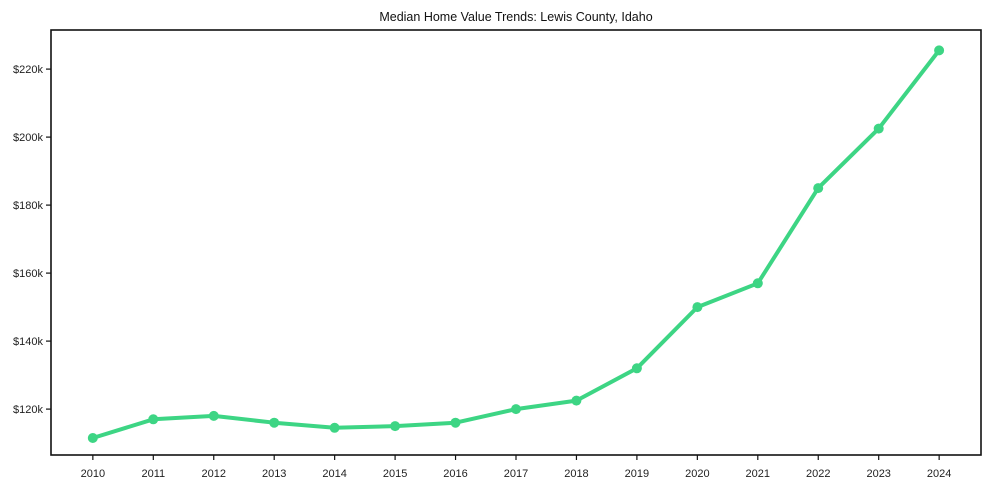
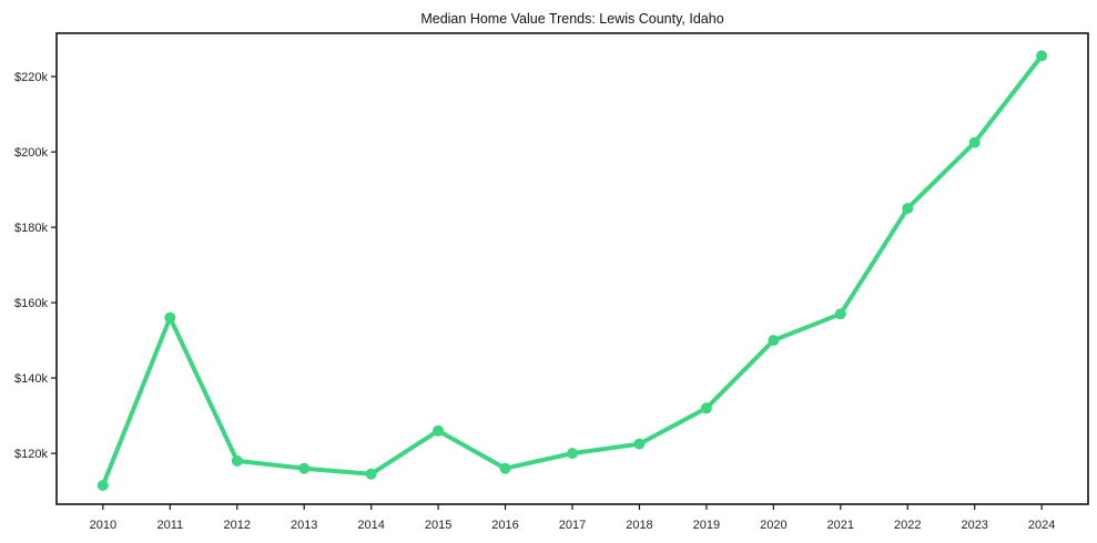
2011: $117k -> $156k
2015: $115k -> $126k
